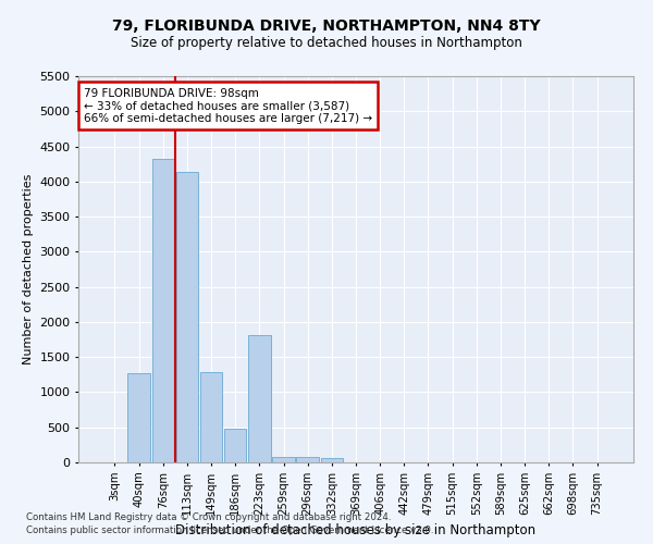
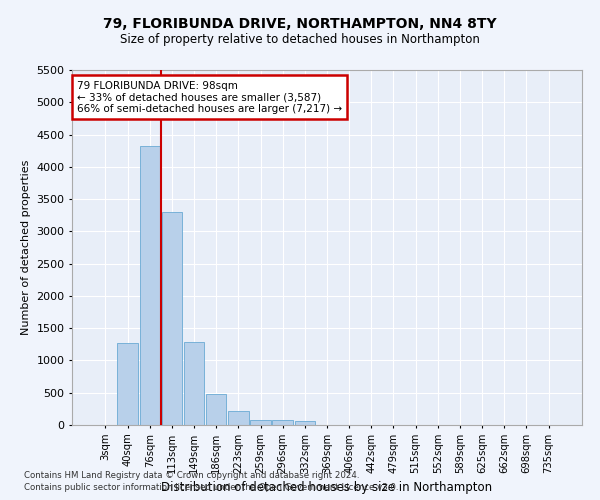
113sqm: 4140 -> 3300
223sqm: 1820 -> 220
